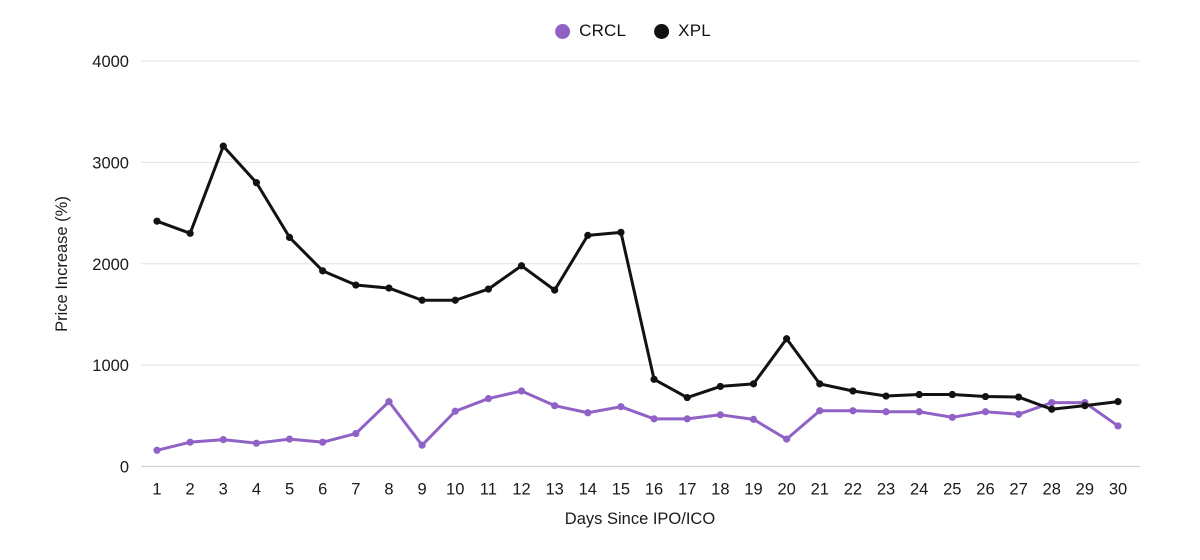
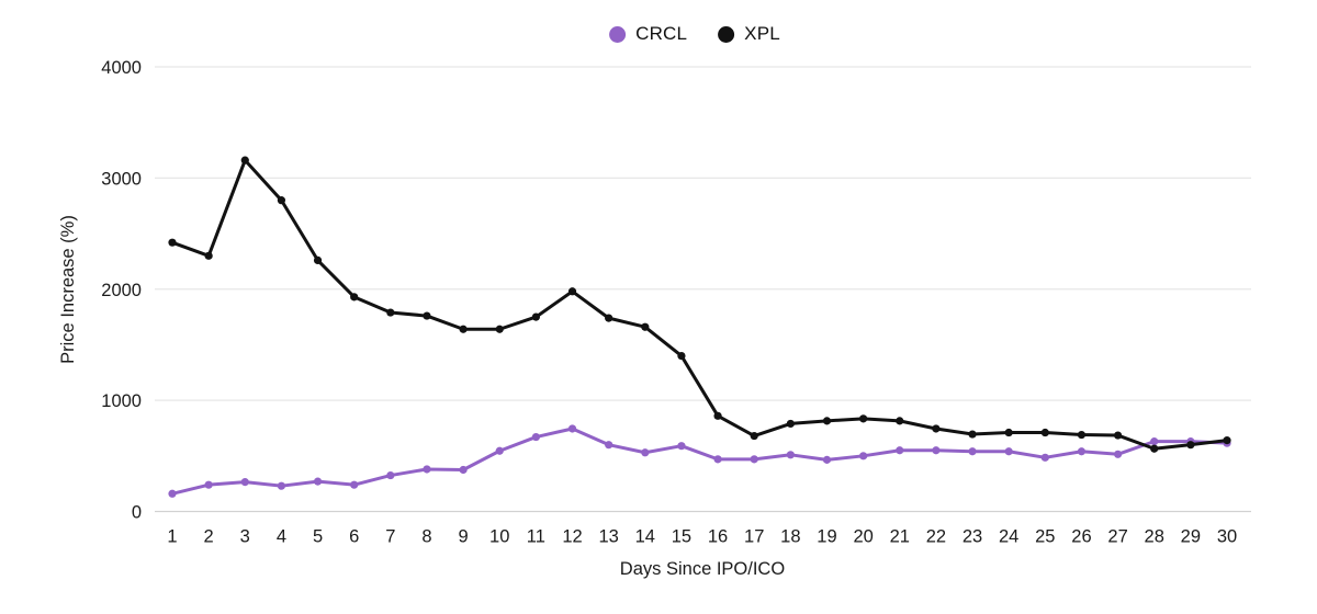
CRCL/8: 640 -> 380
CRCL/9: 210 -> 380
XPL/14: 2280 -> 1660
XPL/15: 2310 -> 1400
CRCL/20: 270 -> 500
XPL/20: 1260 -> 840
CRCL/30: 400 -> 620
